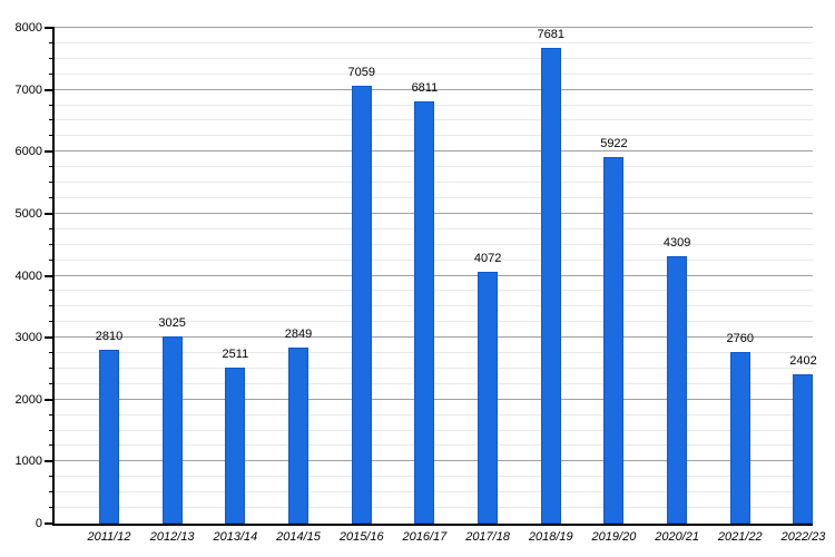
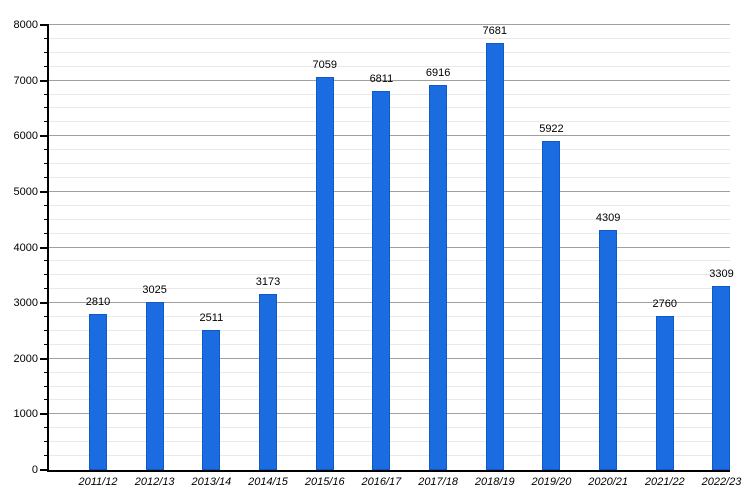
2014/15: 2849 -> 3173
2017/18: 4072 -> 6916
2022/23: 2402 -> 3309
